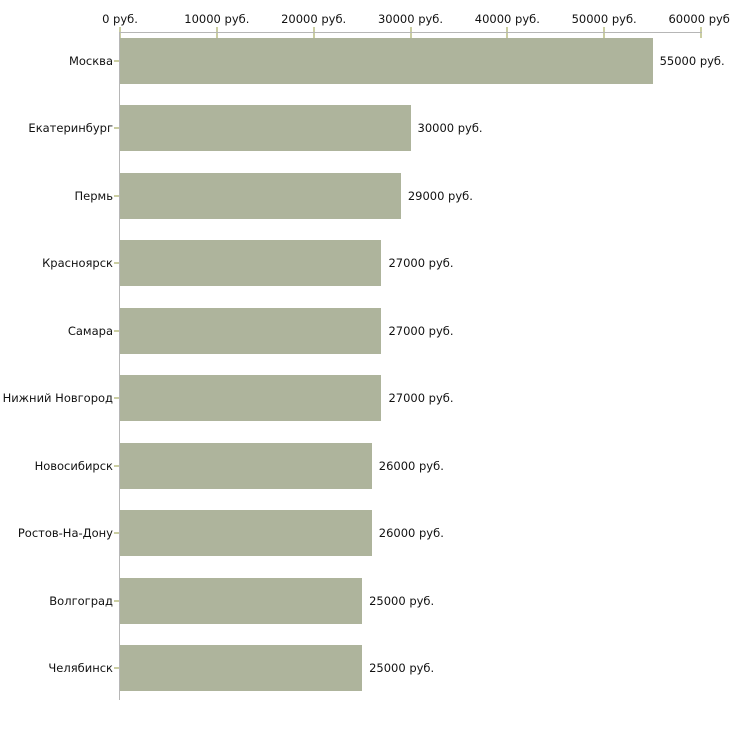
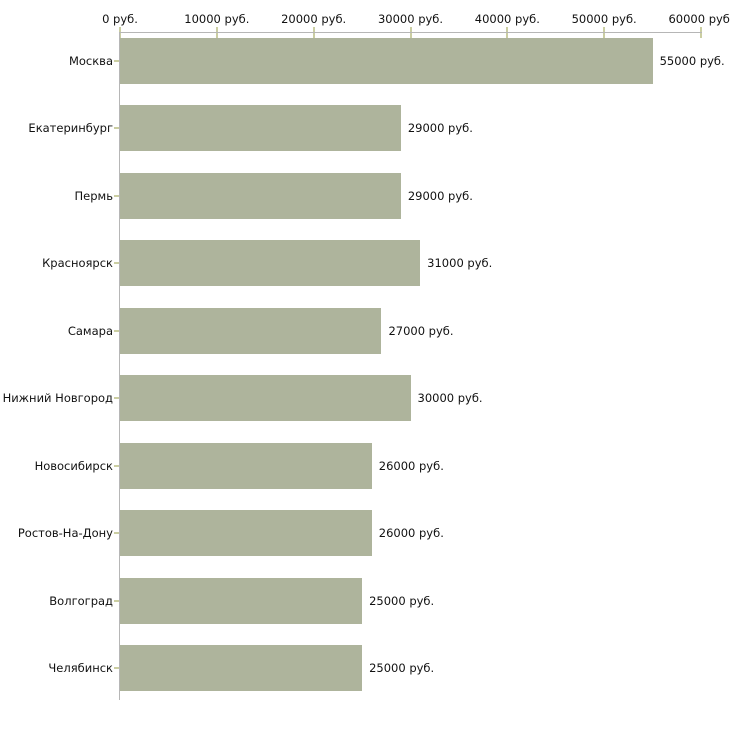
Екатеринбург: 30000 -> 29000
Красноярск: 27000 -> 31000
Нижний Новгород: 27000 -> 30000
